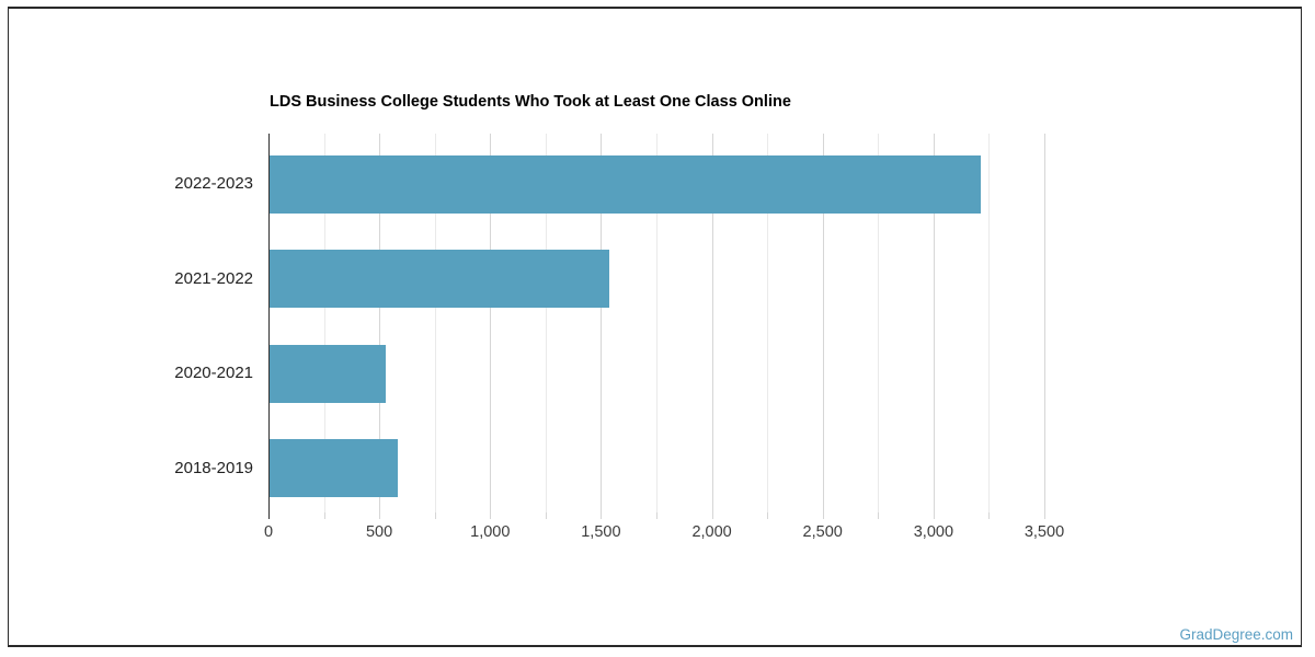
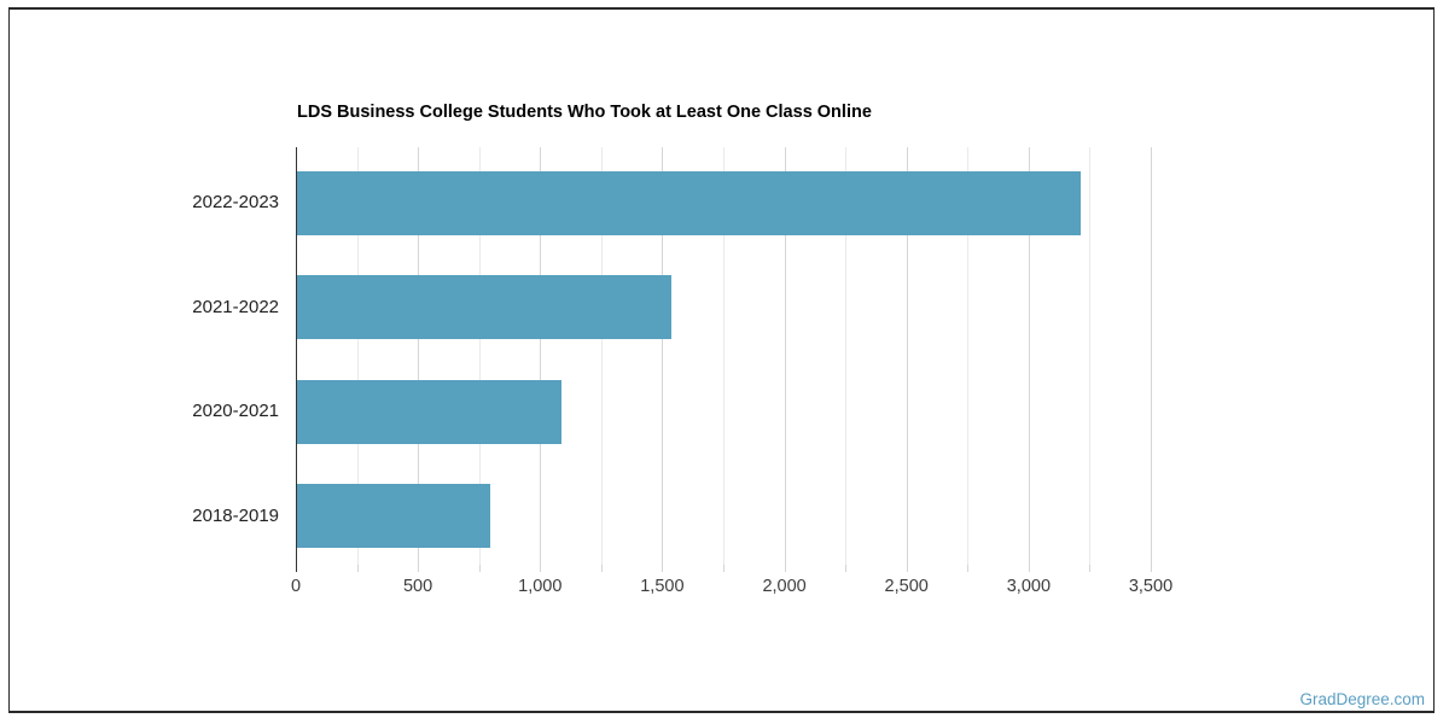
2020-2021: 520 -> 1080
2018-2019: 580 -> 790
